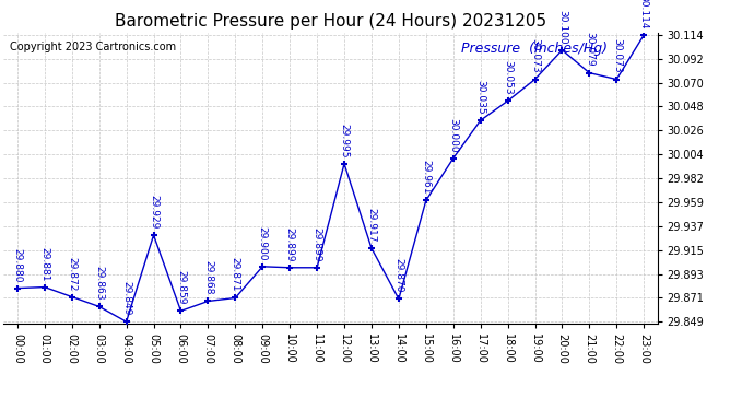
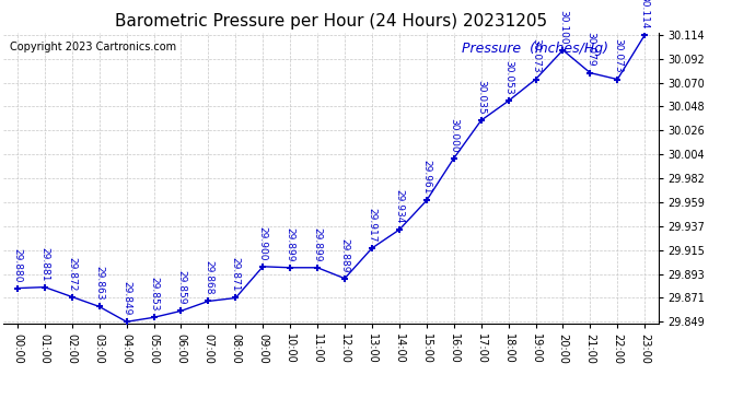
05:00: 29.929 -> 29.853
12:00: 29.995 -> 29.889
14:00: 29.870 -> 29.934
